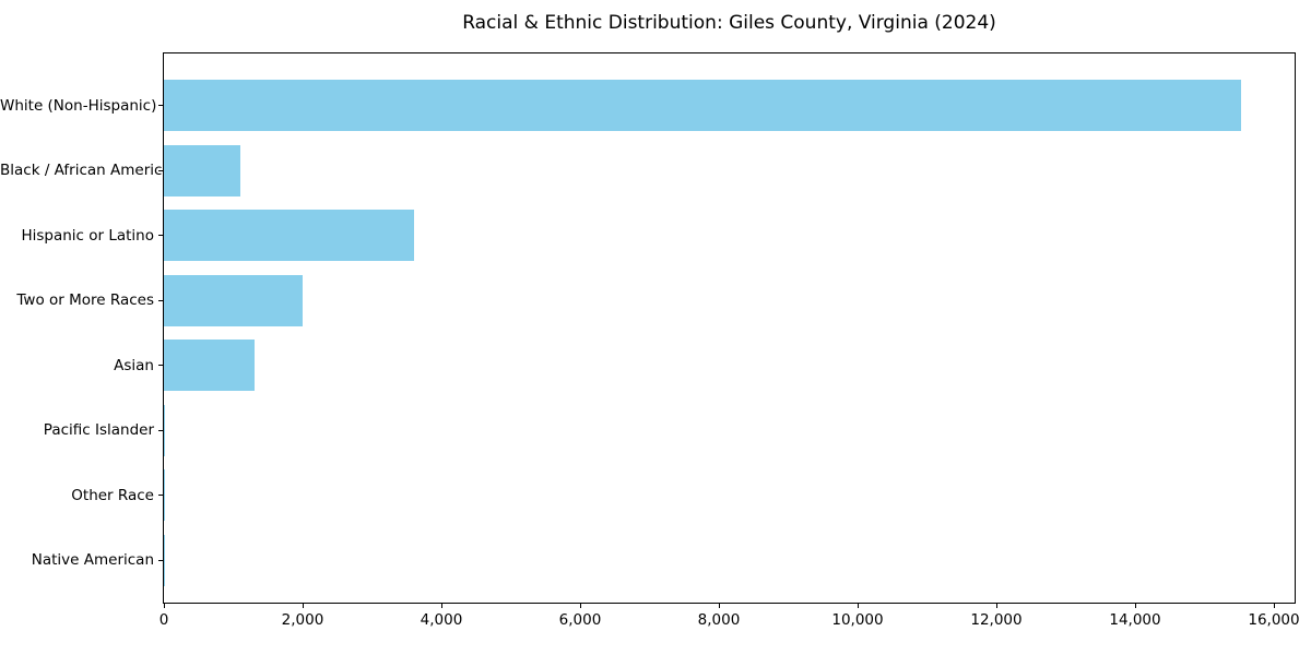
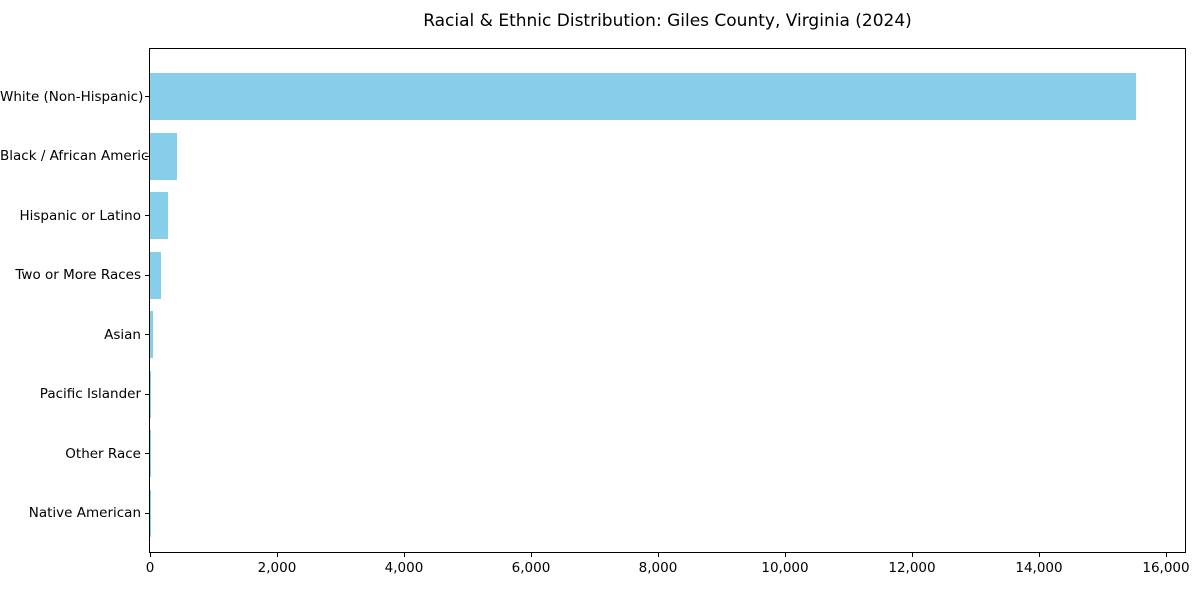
Black / African American: 1100 -> 400
Hispanic or Latino: 3600 -> 300
Two or More Races: 2000 -> 200
Asian: 1300 -> 100
